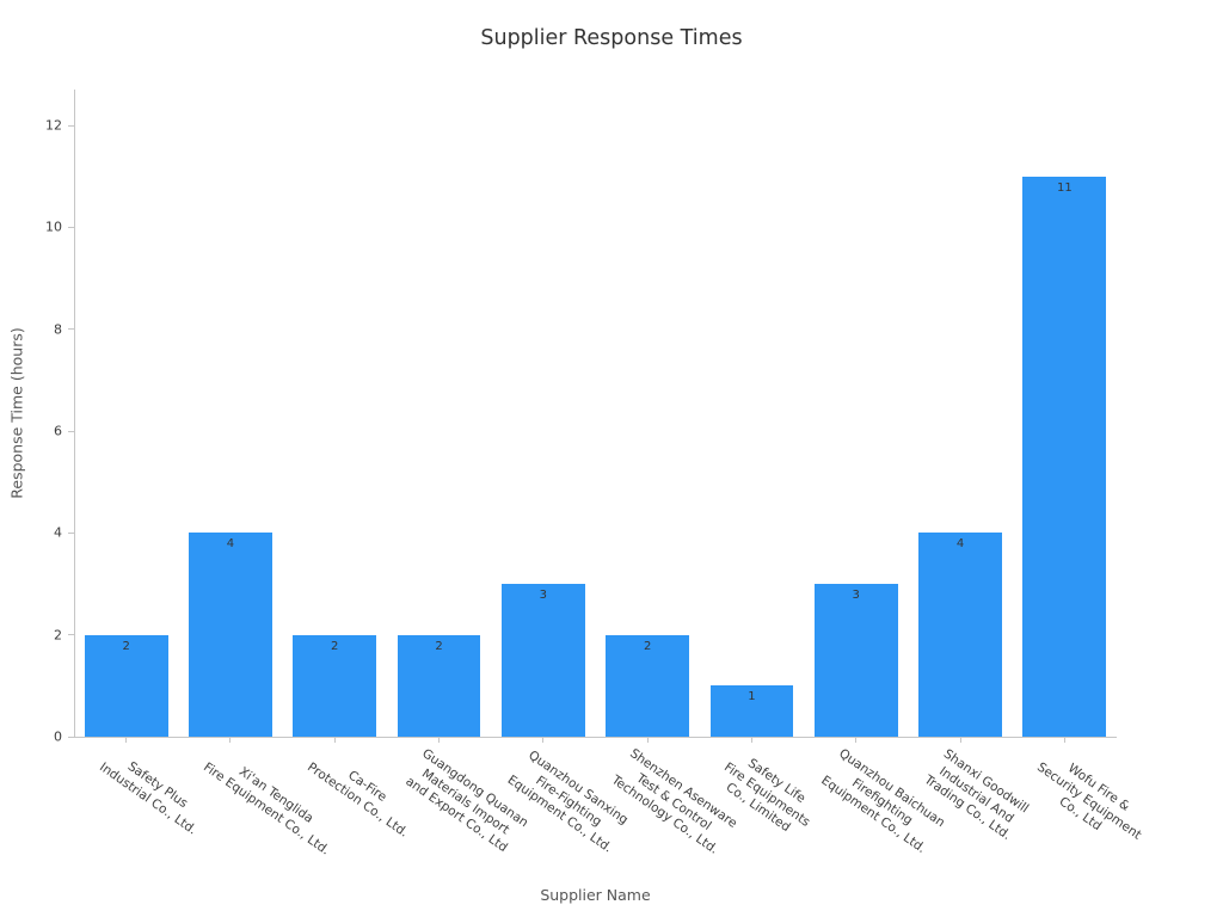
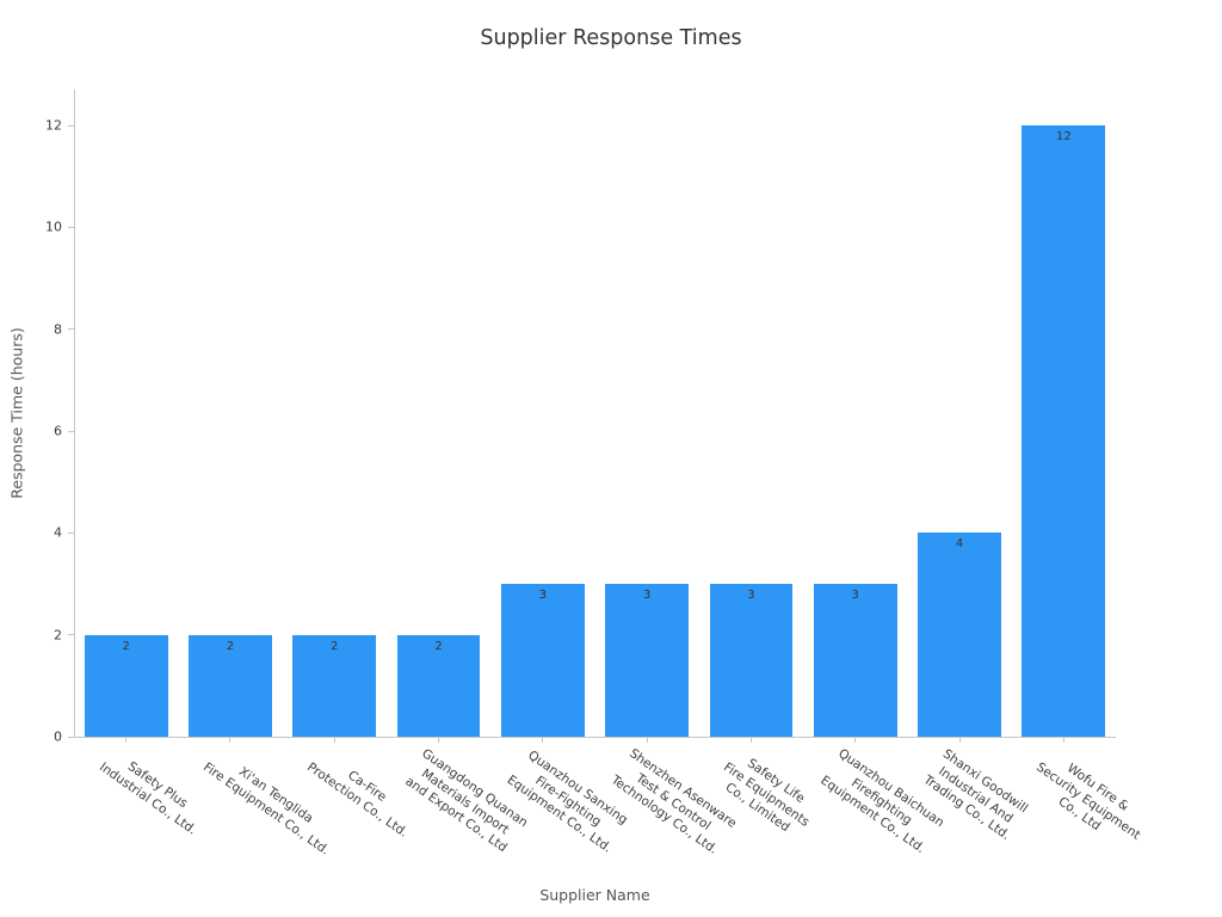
Xi'an Tenglida Fire Equipment Co., Ltd.: 4 -> 2
Shenzhen Asenware Test & Control Technology Co., Ltd.: 2 -> 3
Safety Life Fire Equipments Co., Limited: 1 -> 3
Wofu Fire & Security Equipment Co., Ltd: 11 -> 12
